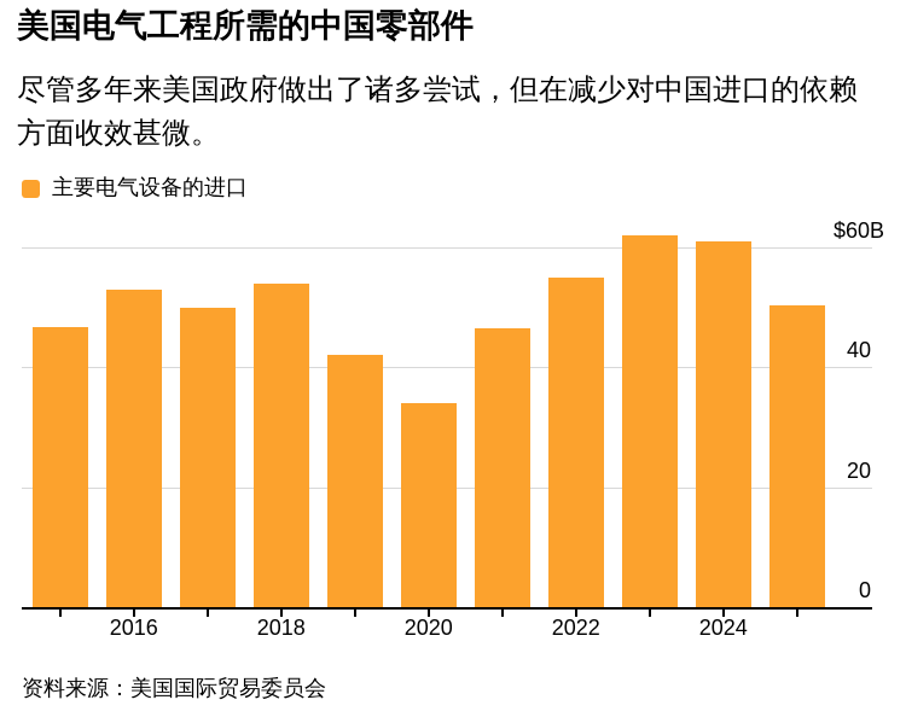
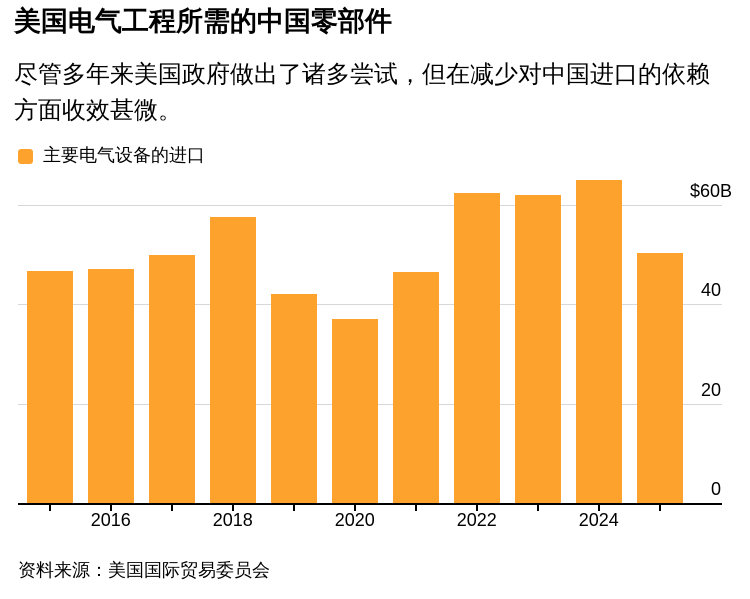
2016: 53 -> 47
2018: 54 -> 58
2020: 34 -> 37
2022: 55 -> 62
2024: 61 -> 65
